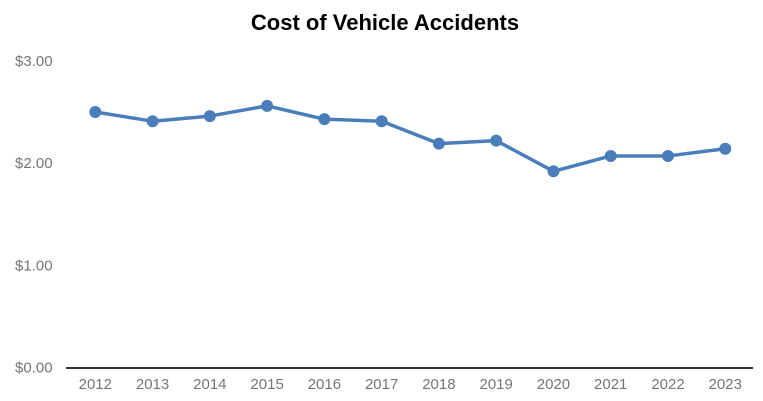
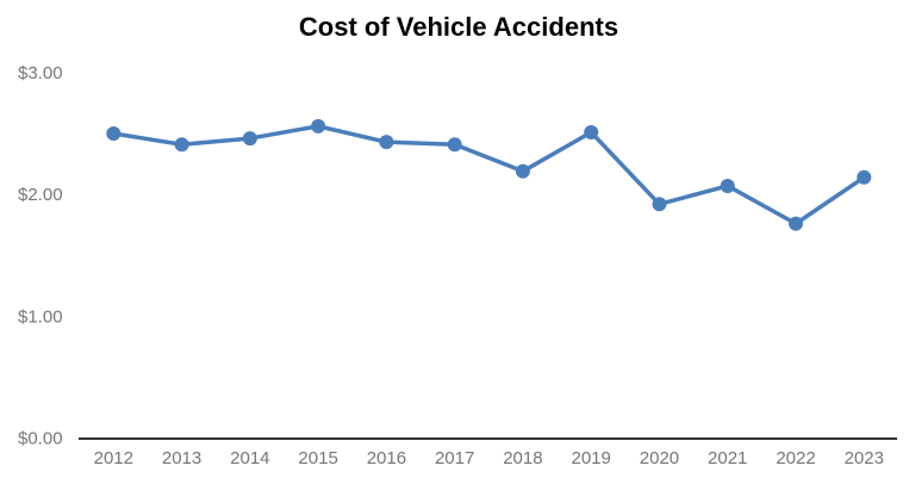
2019: $2.22 -> $2.51
2022: $2.07 -> $1.76
